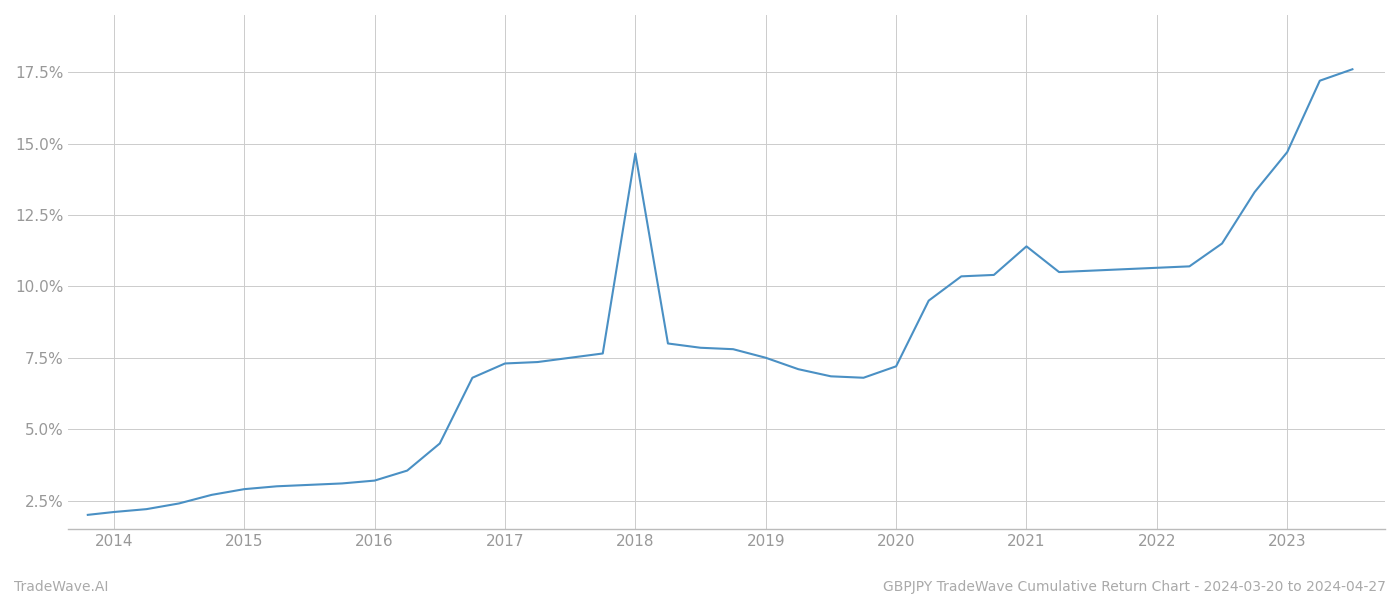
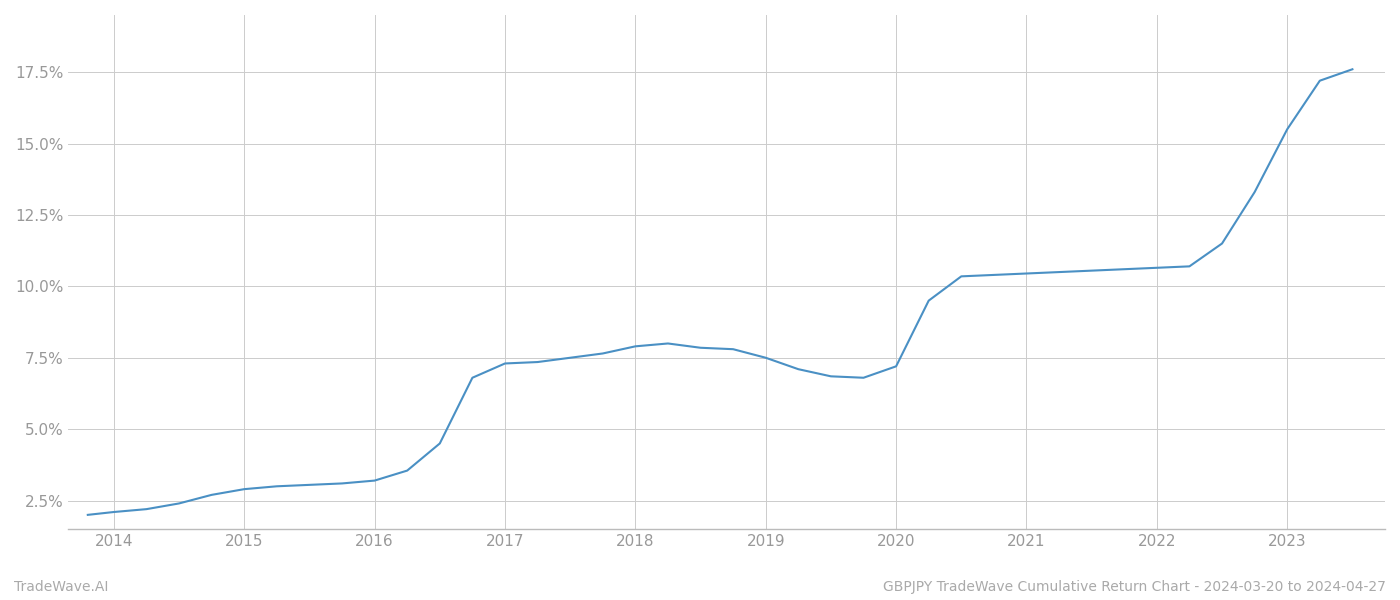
2018: 14.65% -> 7.90%
2021: 11.40% -> 10.45%
2023: 14.70% -> 15.50%
